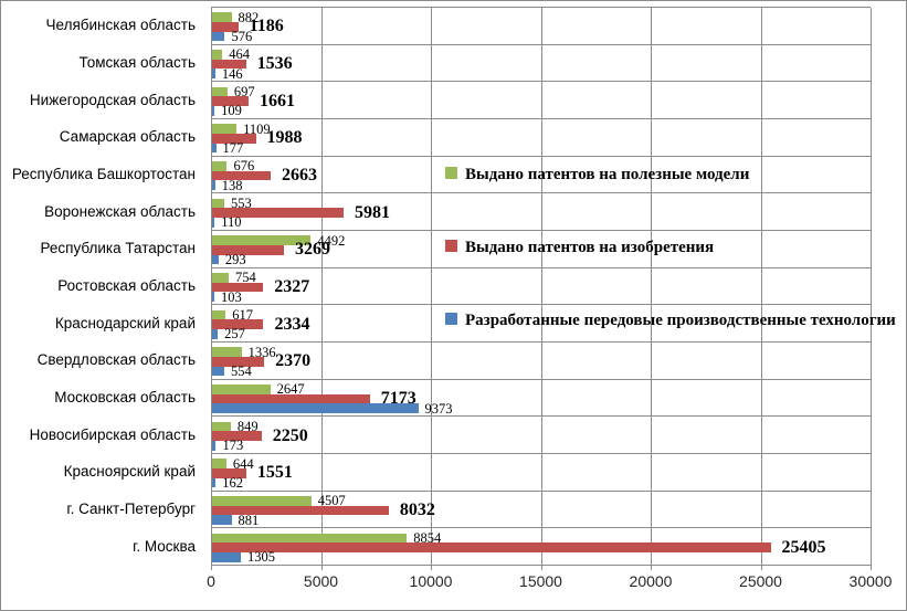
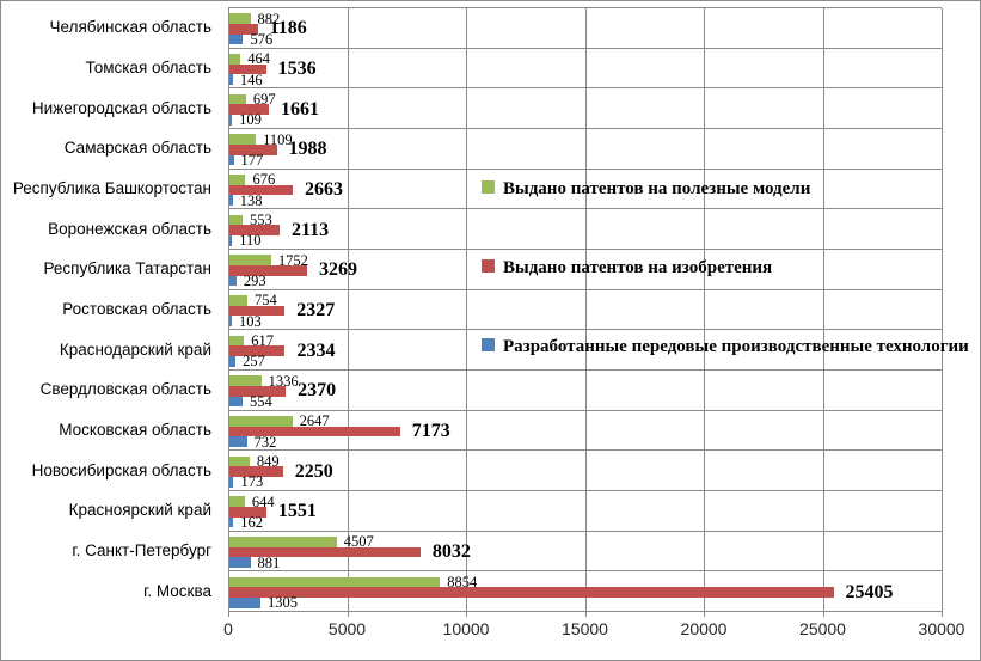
Выдано патентов на изобретения/Воронежская область: 5981 -> 2113
Выдано патентов на полезные модели/Республика Татарстан: 4492 -> 1752
Разработанные передовые производственные технологии/Московская область: 9373 -> 732
